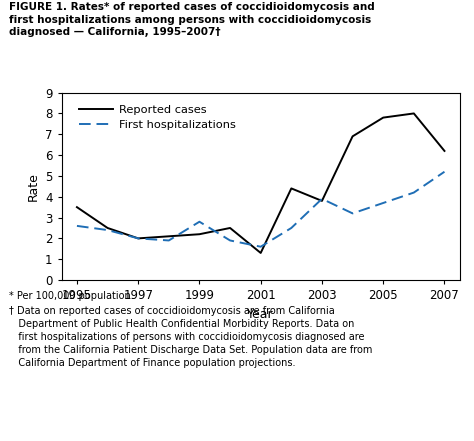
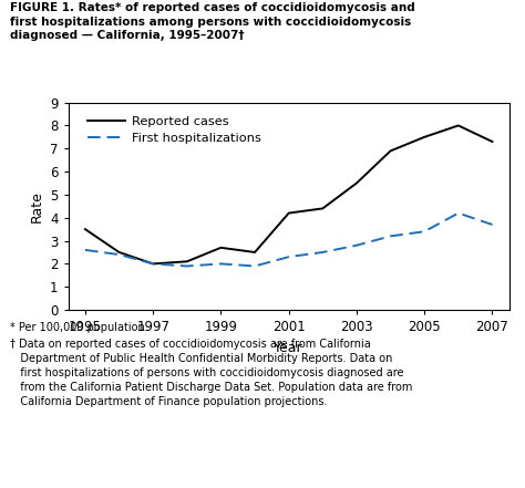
Reported cases/1999: 2.2 -> 2.7
First hospitalizations/1999: 2.8 -> 2.0
Reported cases/2001: 1.3 -> 4.2
First hospitalizations/2001: 1.6 -> 2.3
Reported cases/2003: 3.8 -> 5.5
First hospitalizations/2003: 3.9 -> 2.8
Reported cases/2005: 7.8 -> 7.5
First hospitalizations/2005: 3.7 -> 3.4
Reported cases/2007: 6.2 -> 7.3
First hospitalizations/2007: 5.2 -> 3.7
